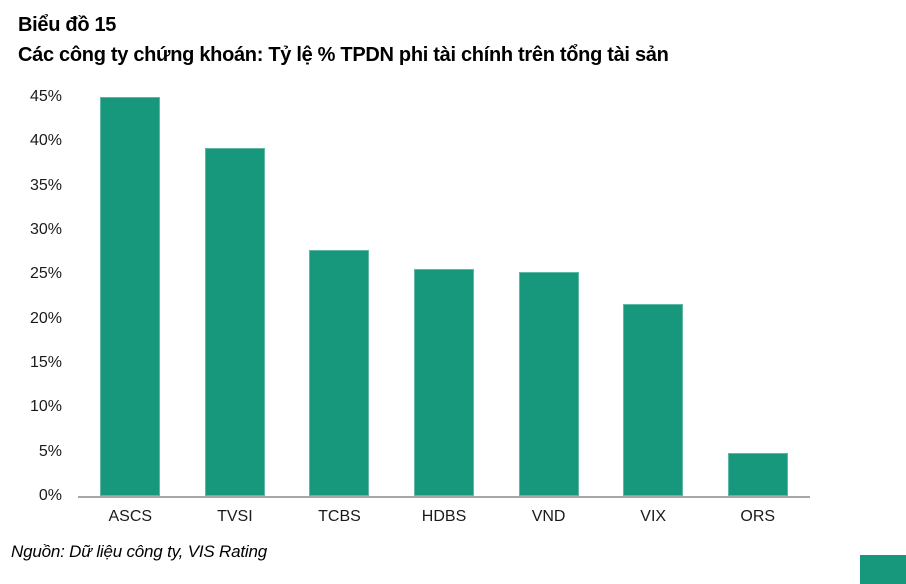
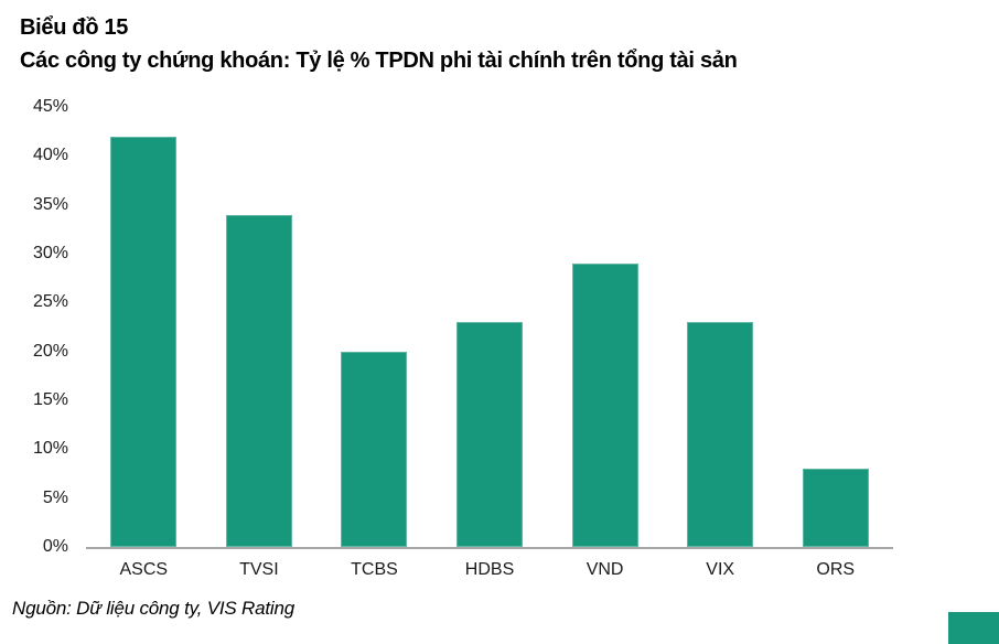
ASCS: 45% -> 42%
TVSI: 39% -> 34%
TCBS: 28% -> 20%
HDBS: 26% -> 23%
VND: 25% -> 29%
VIX: 22% -> 23%
ORS: 5% -> 8%
